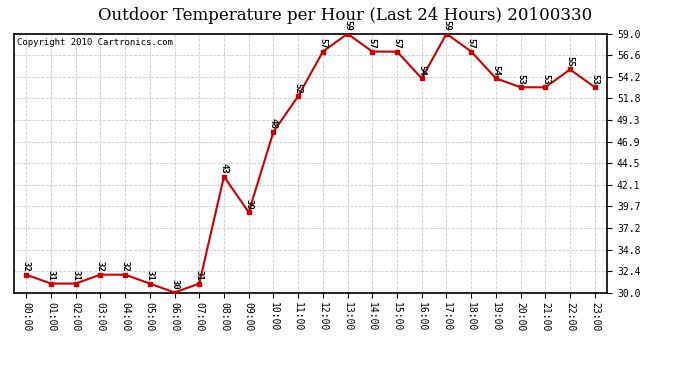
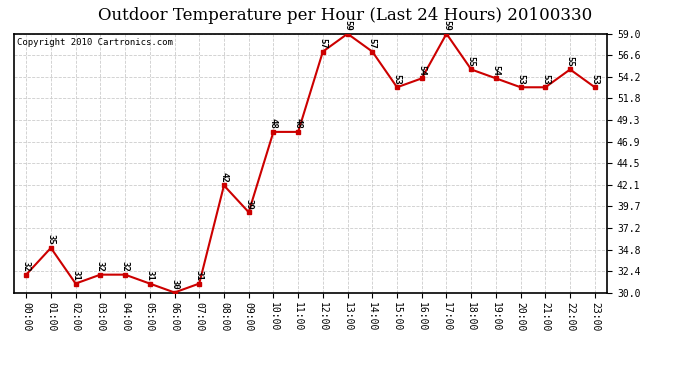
01:00: 31 -> 35
08:00: 43 -> 42
11:00: 52 -> 48
15:00: 57 -> 53
18:00: 57 -> 55
